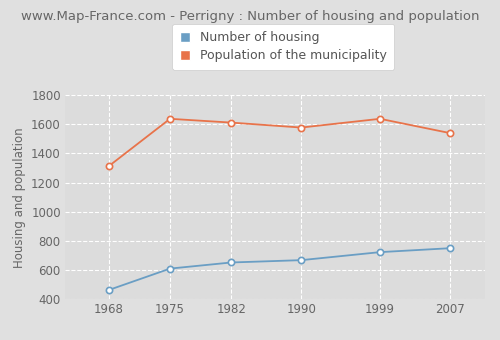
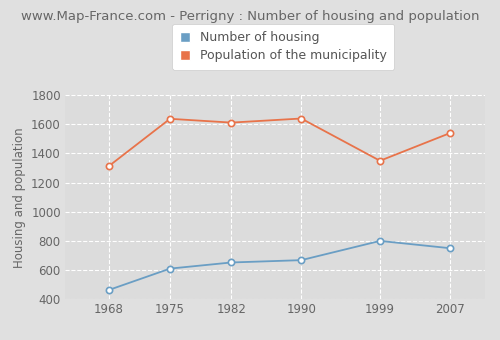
Population of the municipality/1990: 1580 -> 1640
Number of housing/1999: 720 -> 800
Population of the municipality/1999: 1640 -> 1350
